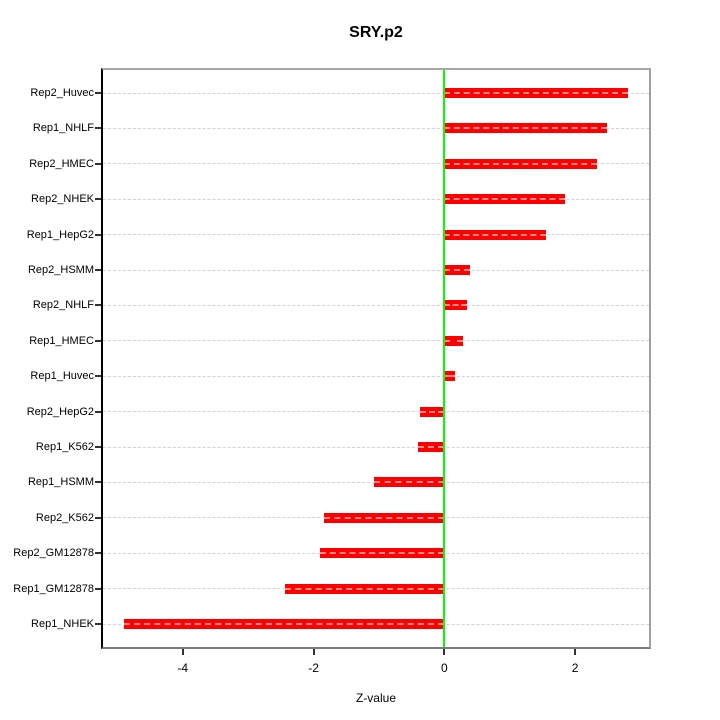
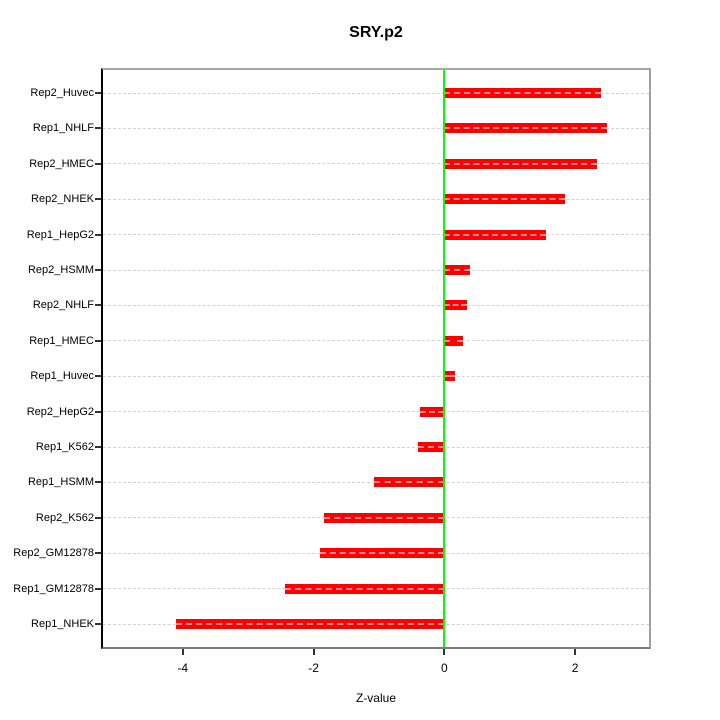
Rep2_Huvec: 2.8 -> 2.4
Rep1_NHEK: -4.9 -> -4.1
